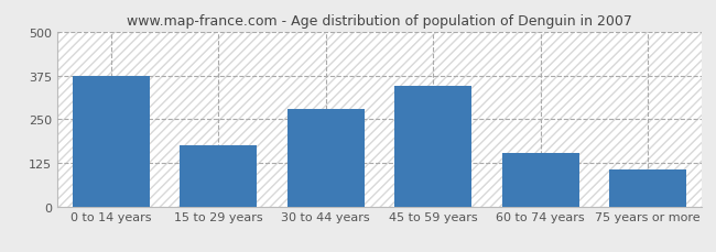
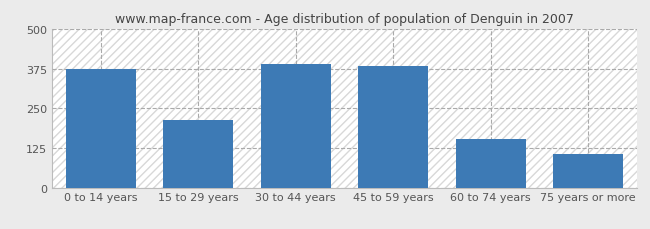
15 to 29 years: 175 -> 213
30 to 44 years: 280 -> 390
45 to 59 years: 345 -> 382
